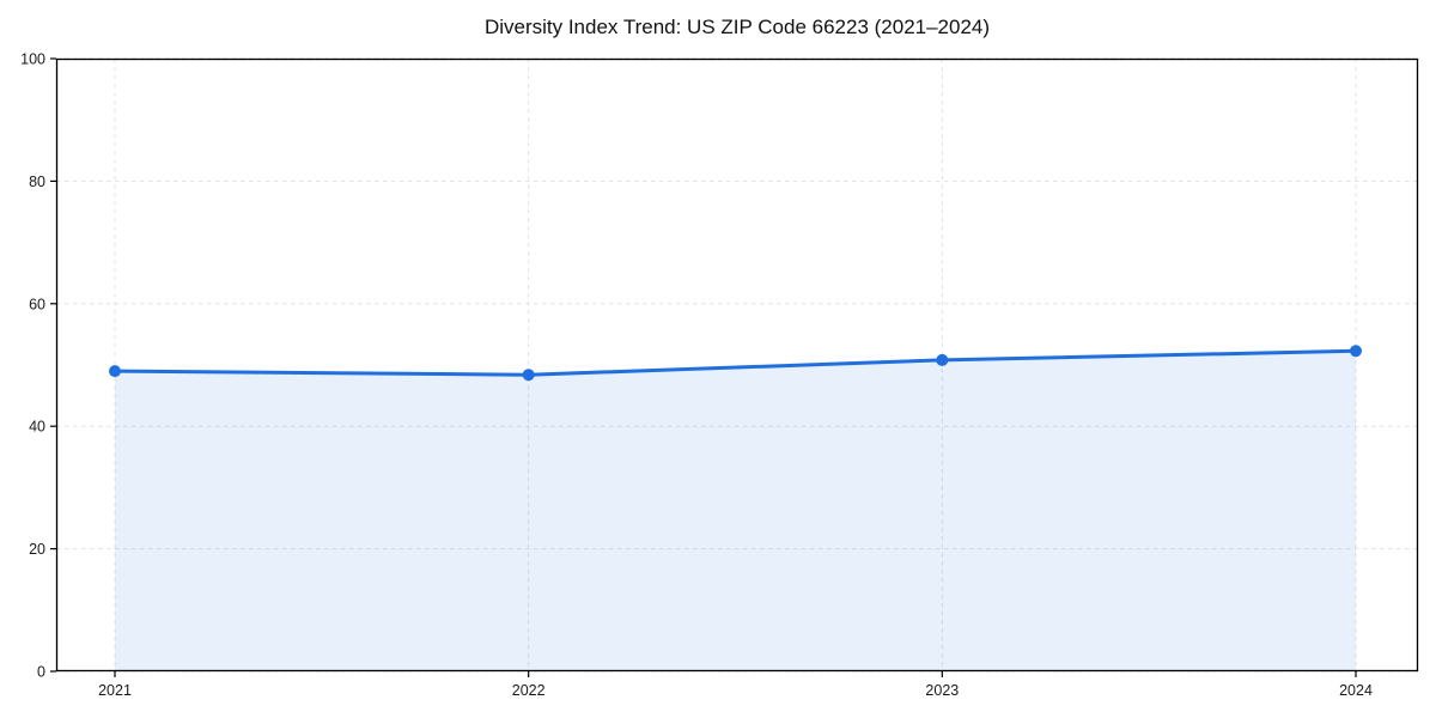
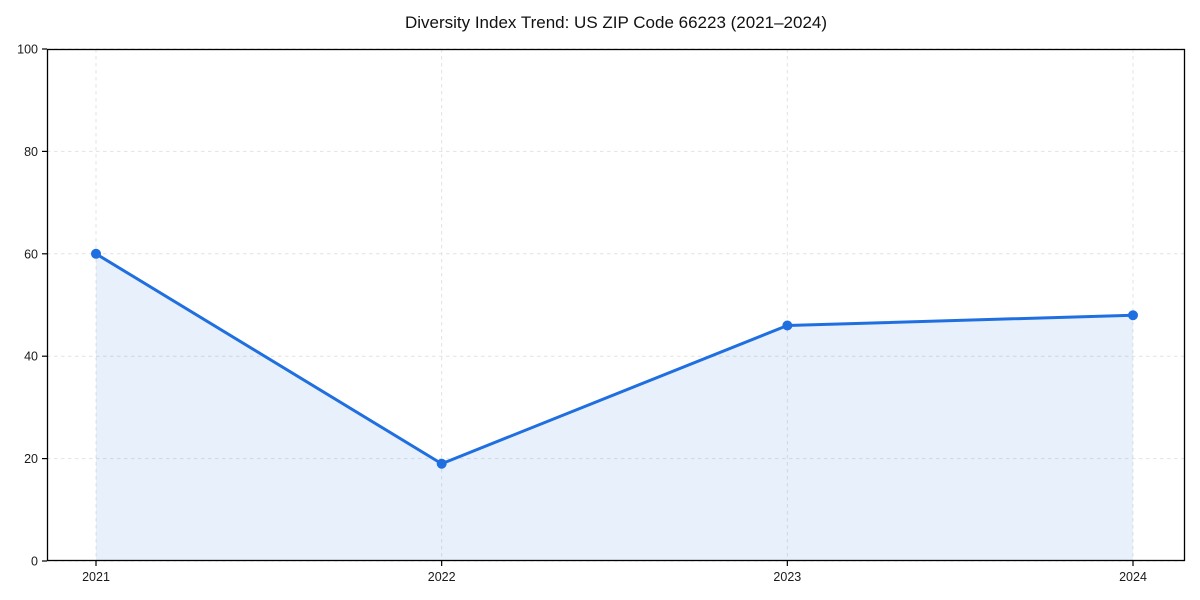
2021: 49 -> 60
2022: 48 -> 19
2023: 51 -> 46
2024: 52 -> 48
